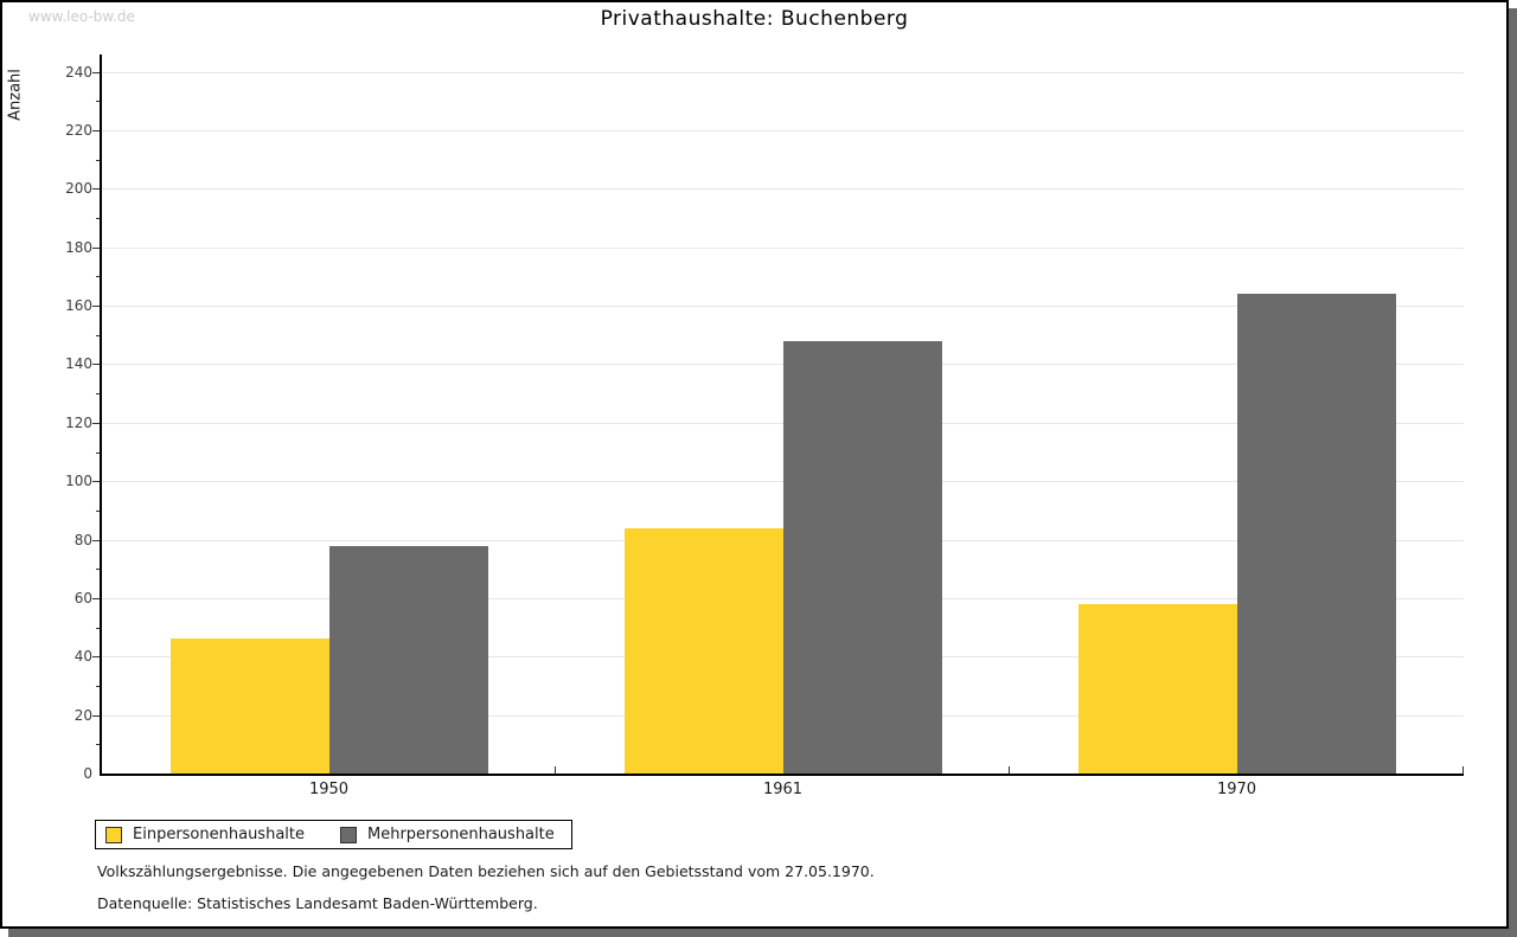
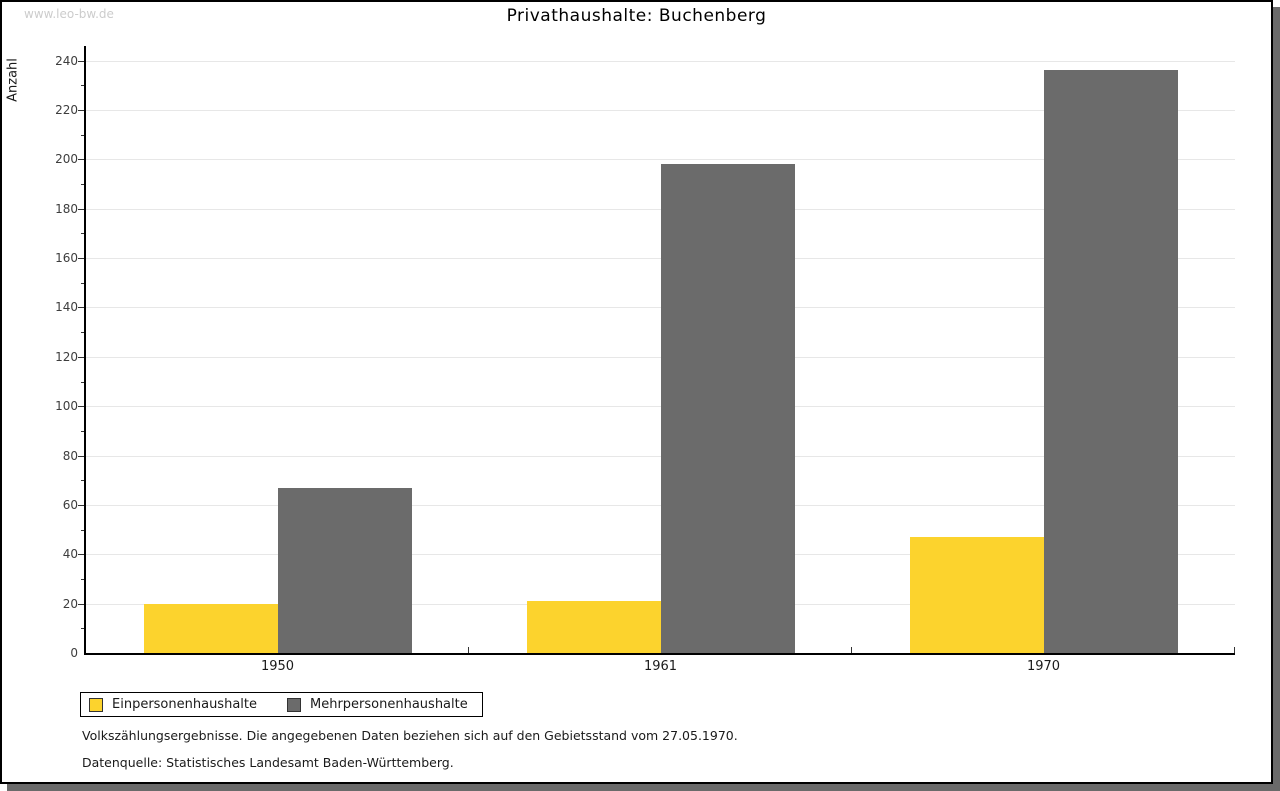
Einpersonenhaushalte/1950: 46 -> 20
Mehrpersonenhaushalte/1950: 78 -> 67
Einpersonenhaushalte/1961: 84 -> 21
Mehrpersonenhaushalte/1961: 148 -> 198
Einpersonenhaushalte/1970: 58 -> 47
Mehrpersonenhaushalte/1970: 164 -> 236
